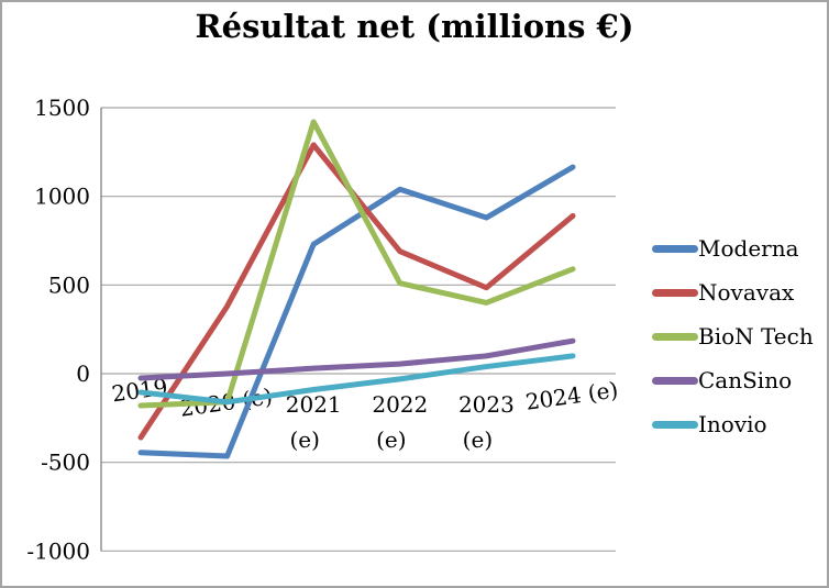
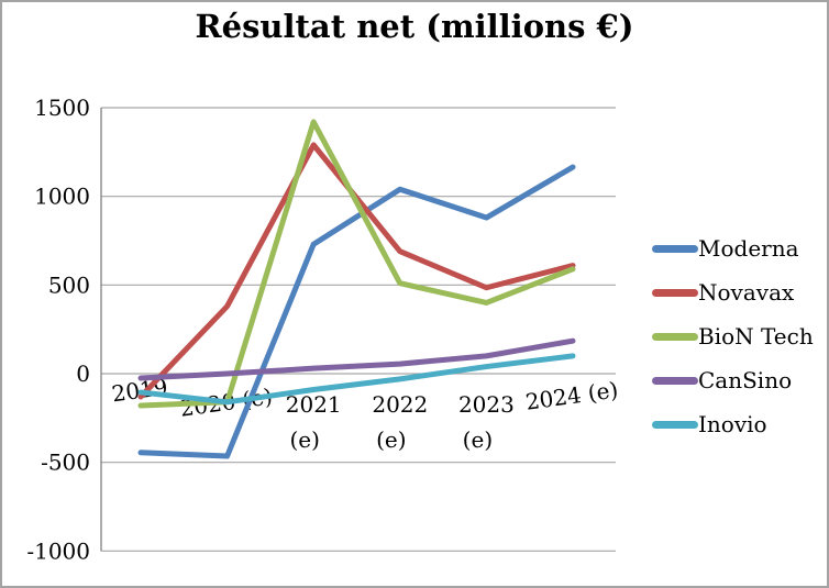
Novavax/2019: -360 -> -130
Novavax/2024 (e): 890 -> 610
